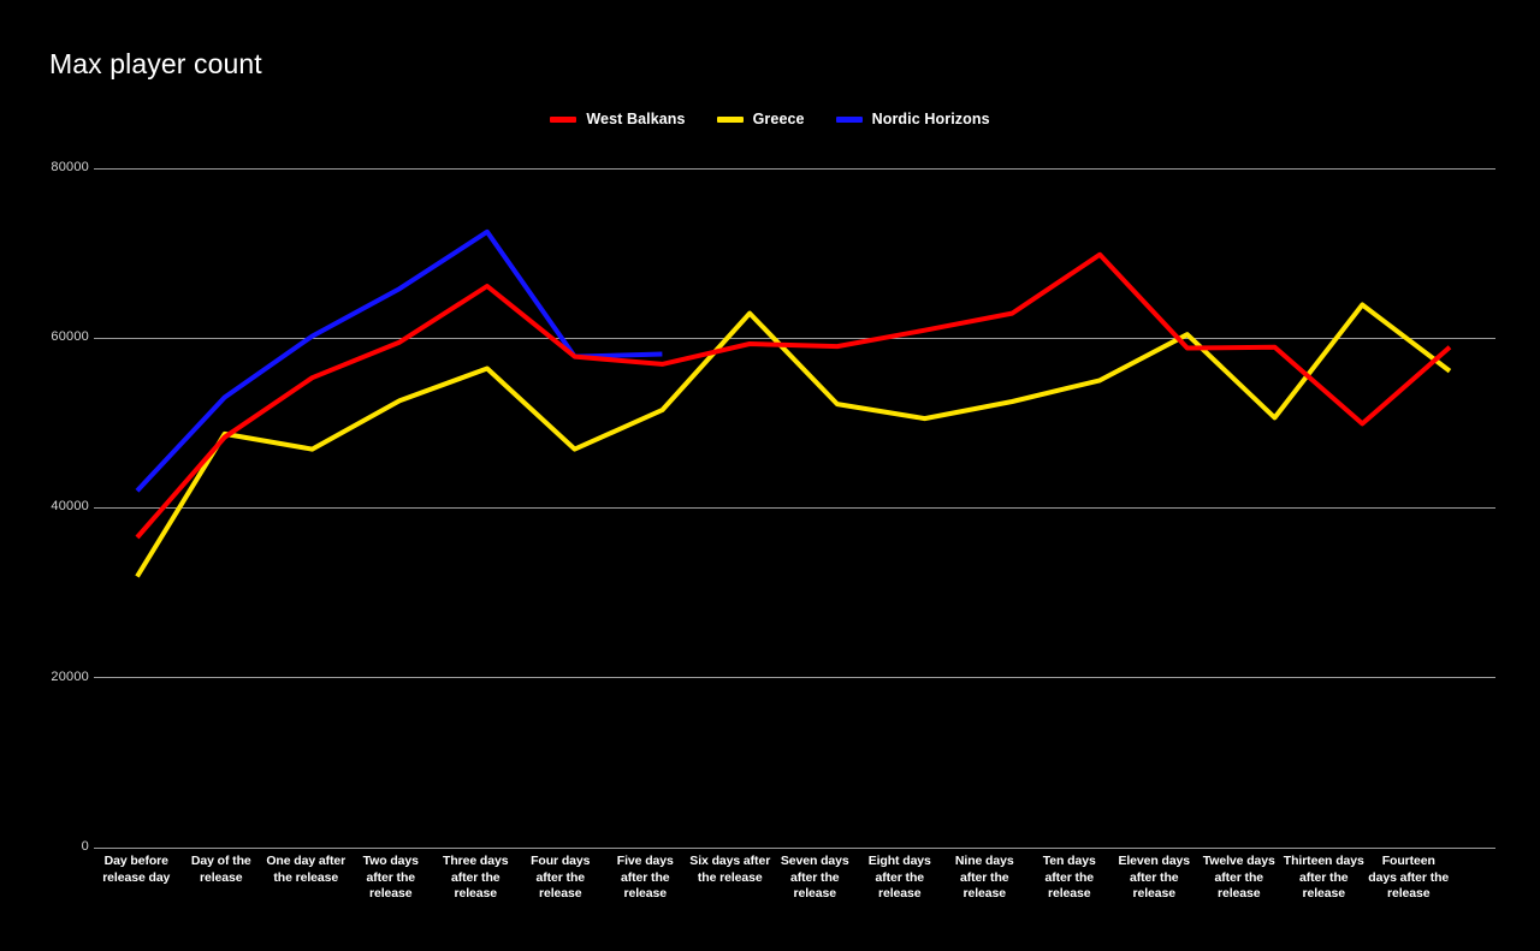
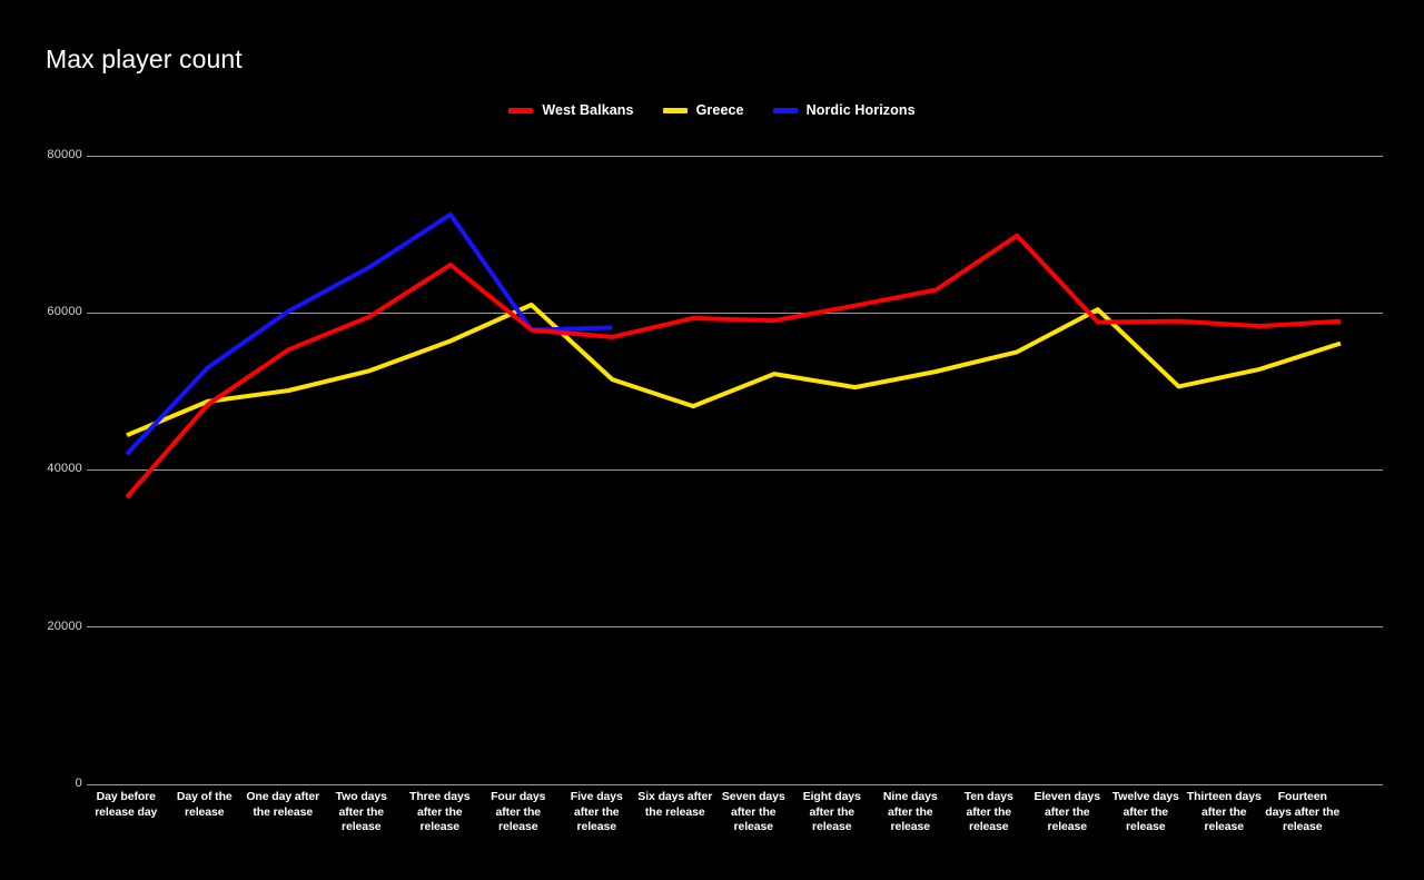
Greece/Day before release day: 32000 -> 44000
Greece/One day after the release: 47000 -> 50000
Greece/Four days after the release: 47000 -> 61000
Greece/Six days after the release: 63000 -> 48000
West Balkans/Thirteen days after the release: 50000 -> 58000
Greece/Thirteen days after the release: 64000 -> 53000
